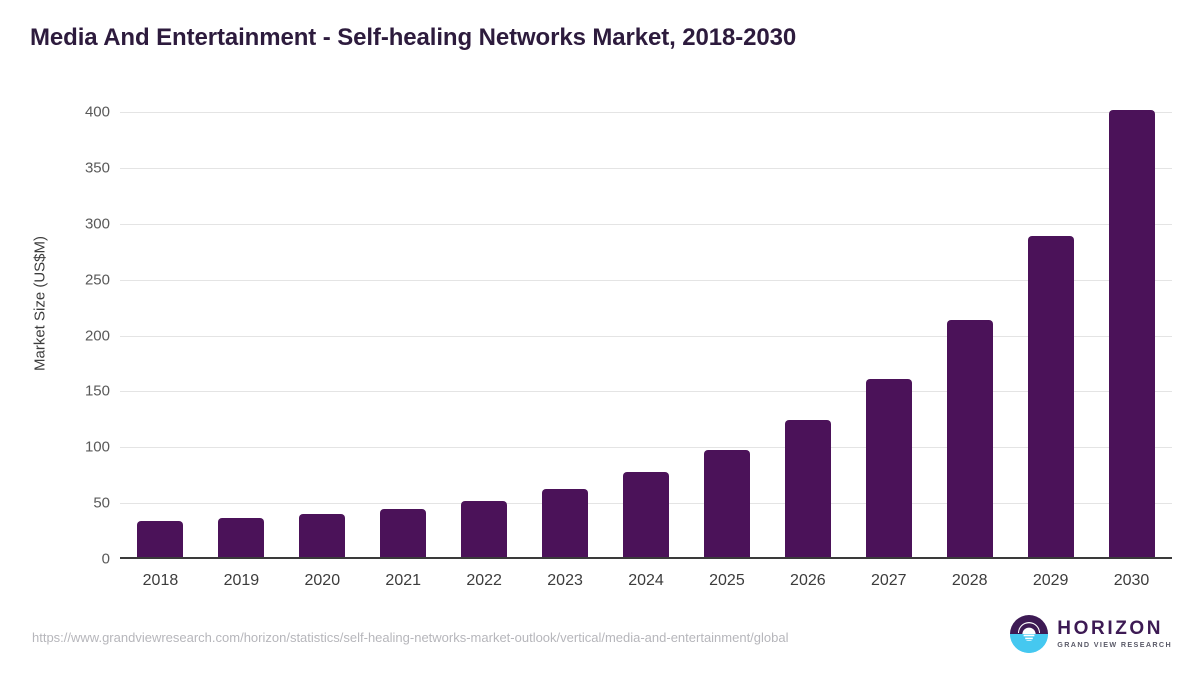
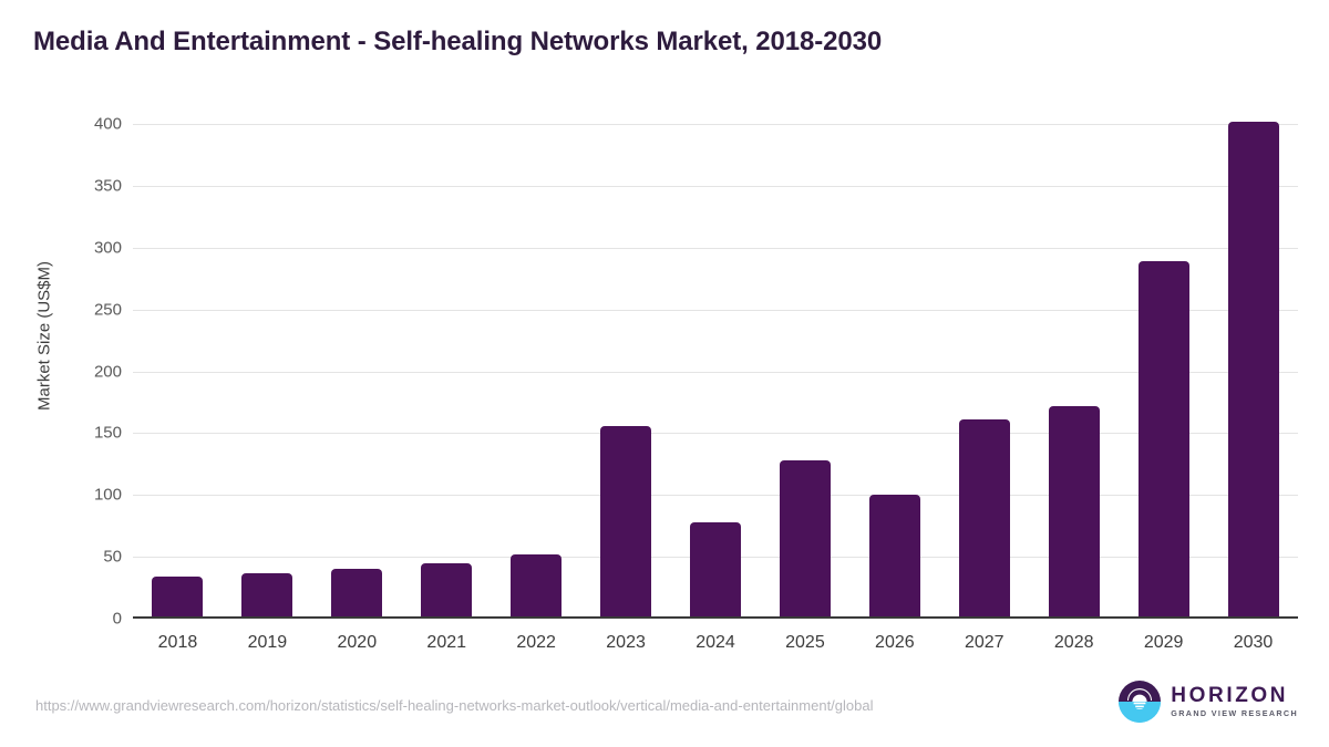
2023: 63 -> 156
2025: 98 -> 128
2026: 124 -> 100
2028: 214 -> 172
